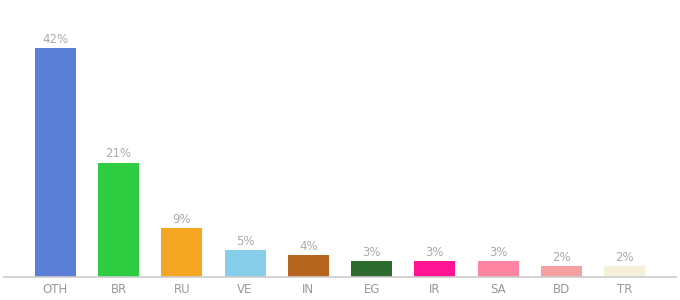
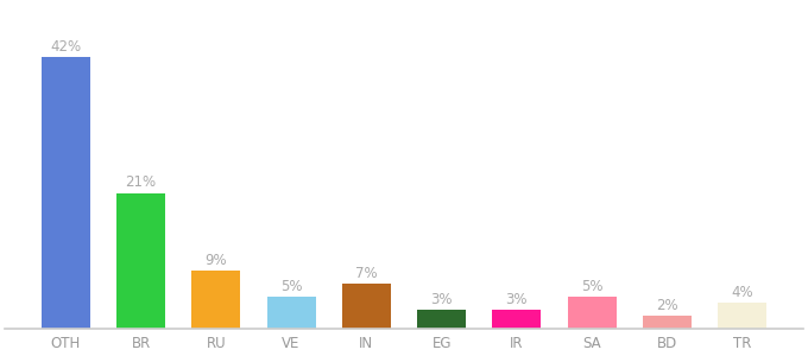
IN: 4% -> 7%
SA: 3% -> 5%
TR: 2% -> 4%
